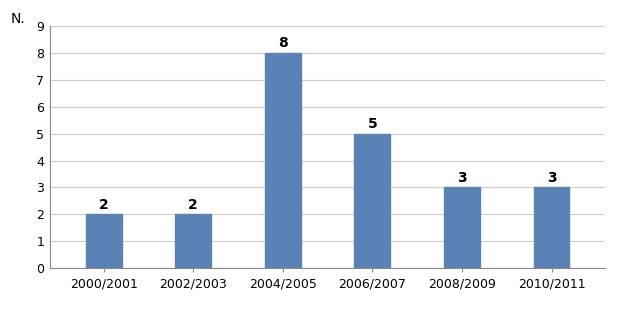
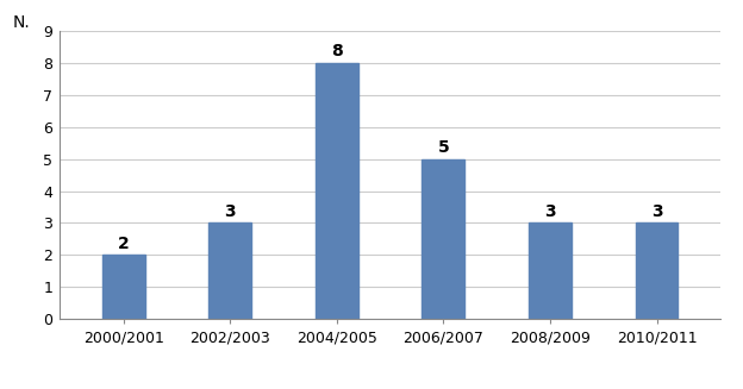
2002/2003: 2 -> 3
